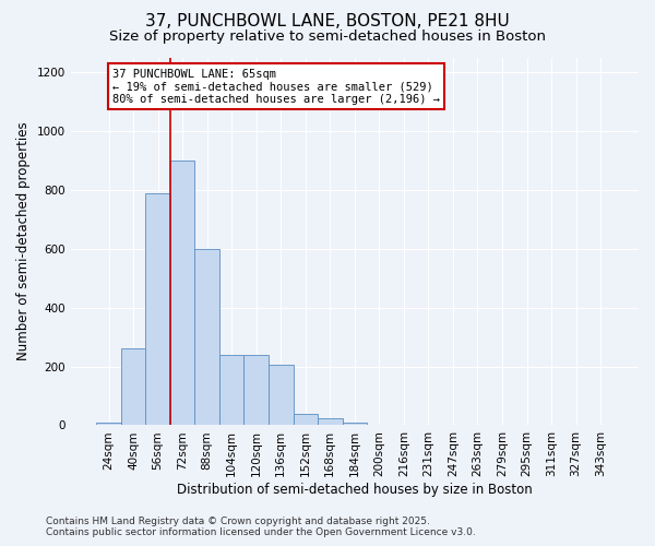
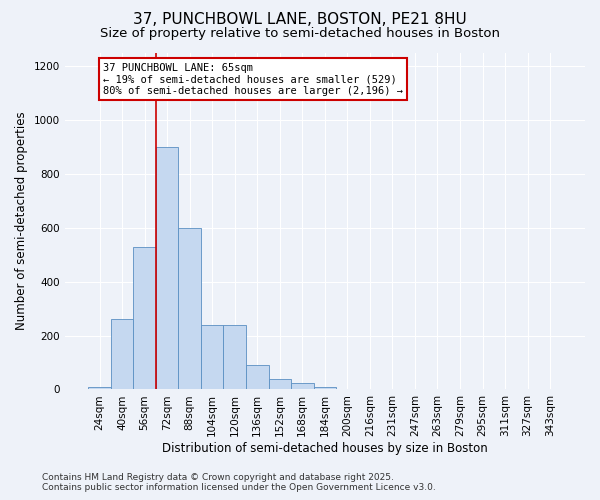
56sqm: 790 -> 530
136sqm: 205 -> 90
